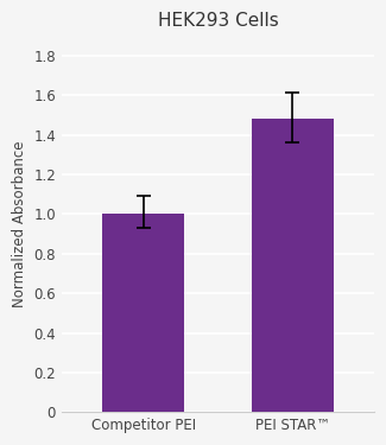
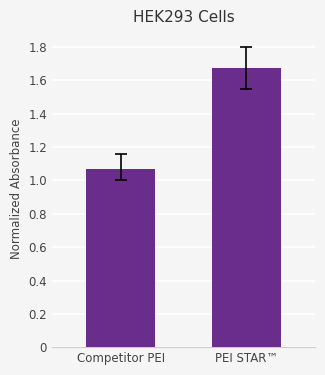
Competitor PEI: 1.00 -> 1.07
PEI STAR™: 1.48 -> 1.67
